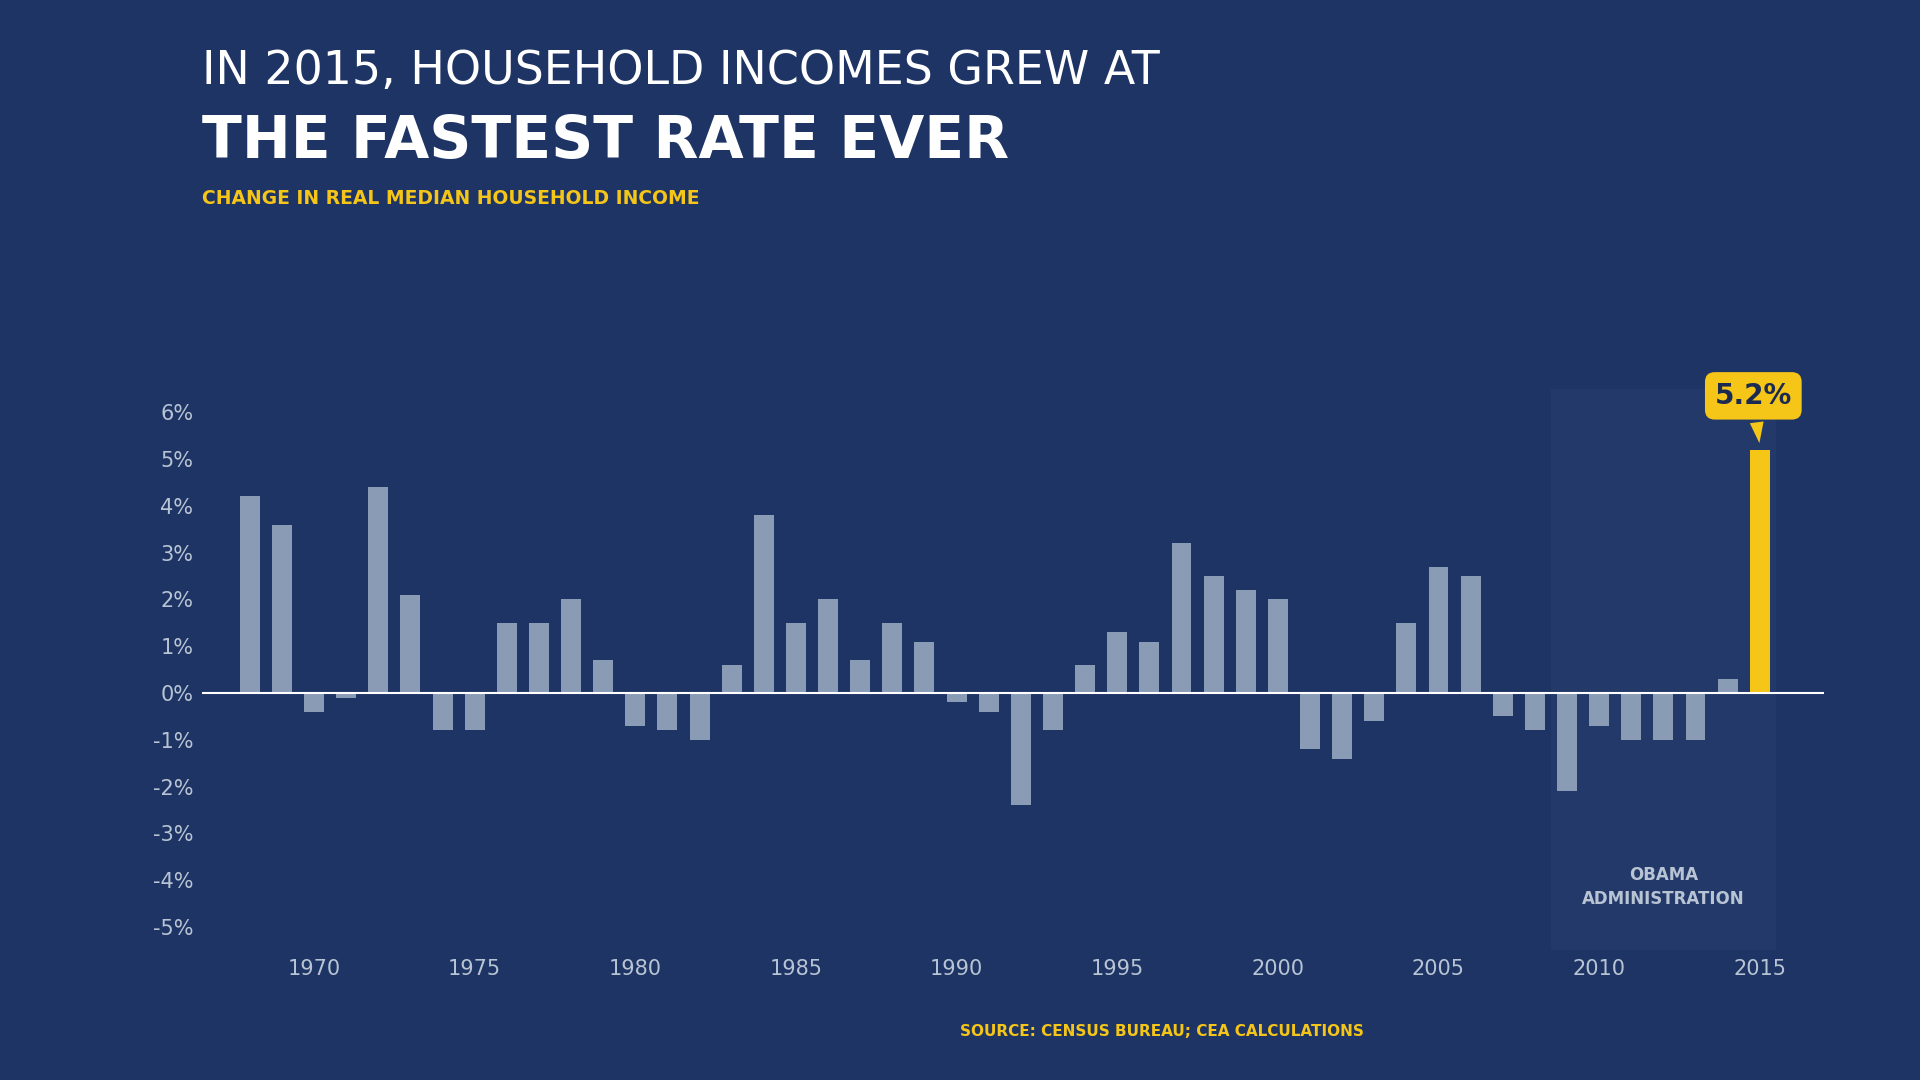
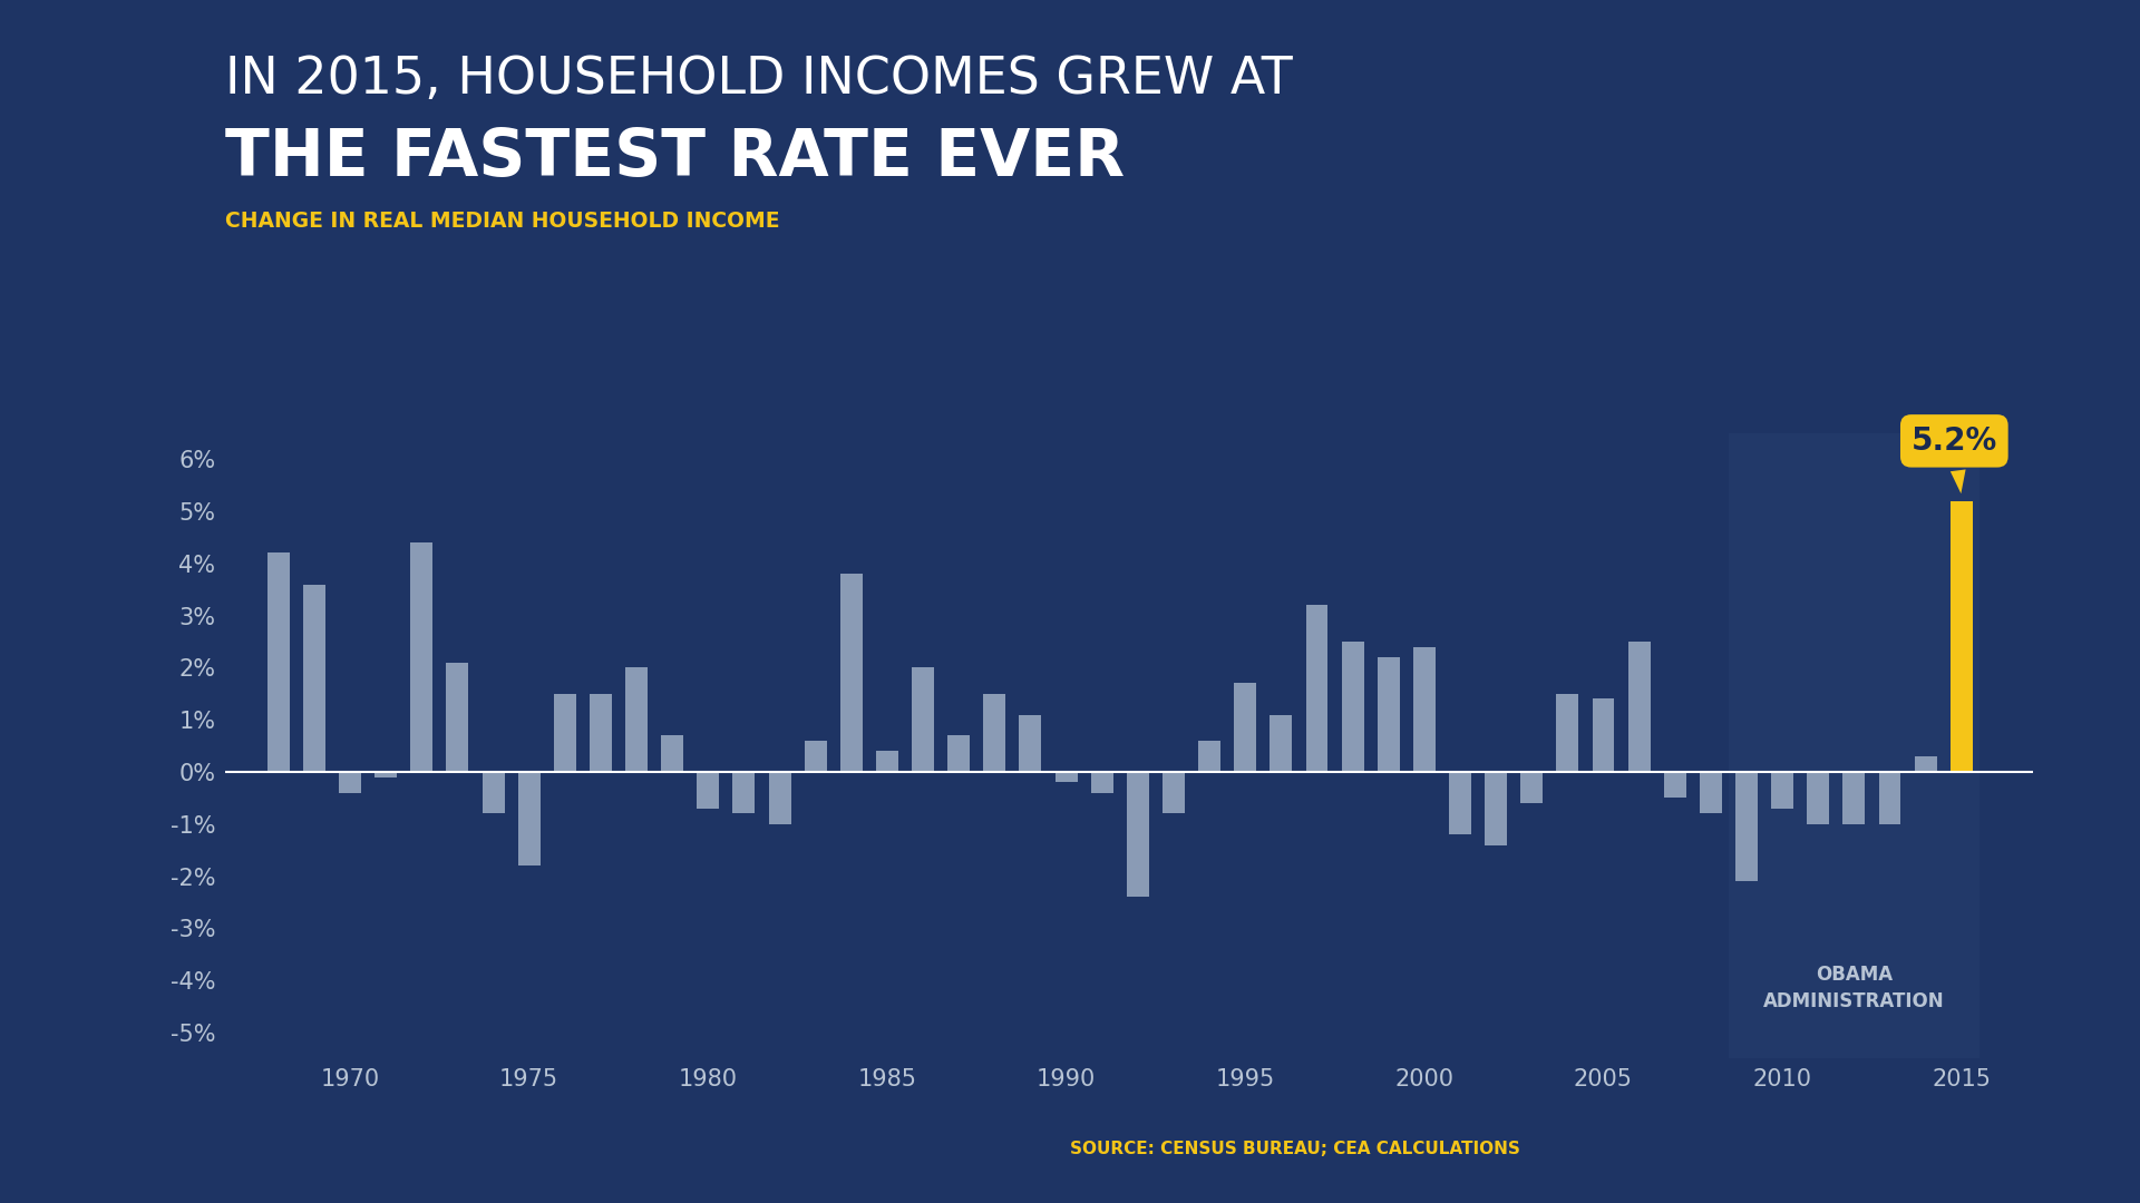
1975: -0.8% -> -1.8%
1985: 1.5% -> 0.4%
1995: 1.3% -> 1.7%
2000: 2.0% -> 2.4%
2005: 2.7% -> 1.4%
